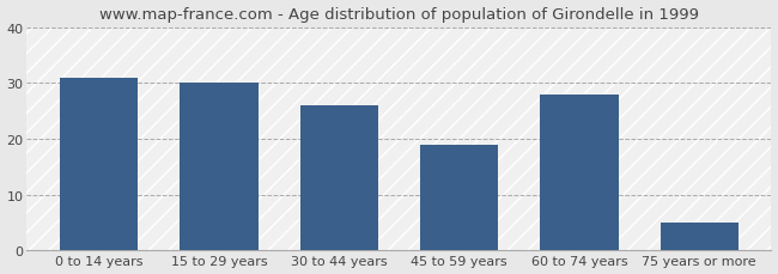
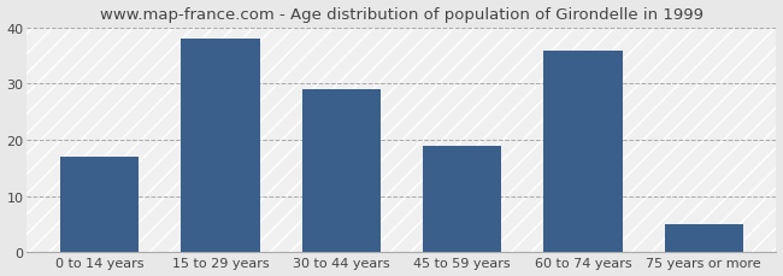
0 to 14 years: 31 -> 17
15 to 29 years: 30 -> 38
30 to 44 years: 26 -> 29
60 to 74 years: 28 -> 36
